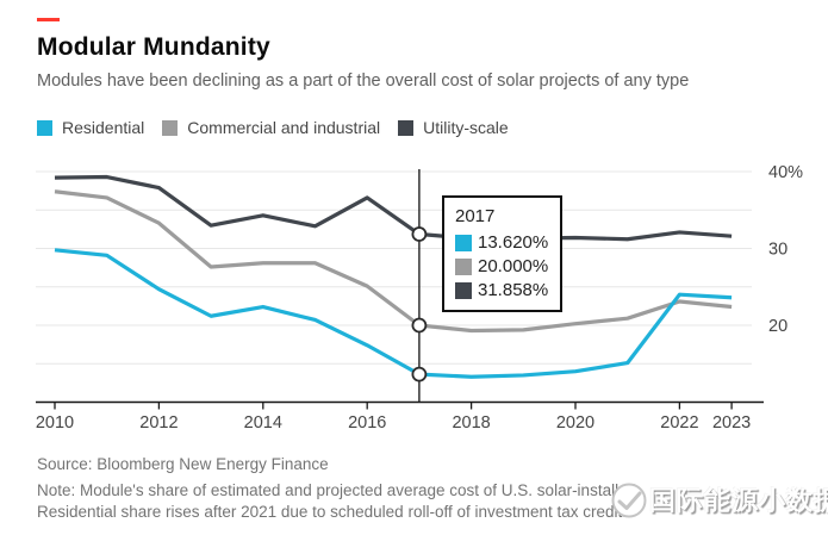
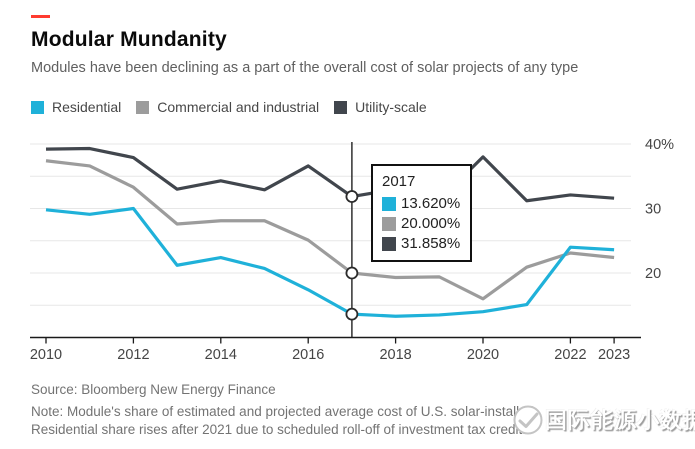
Residential/2012: 25% -> 30%
Utility-scale/2018: 31% -> 33%
Commercial and industrial/2020: 20% -> 16%
Utility-scale/2020: 31% -> 38%
